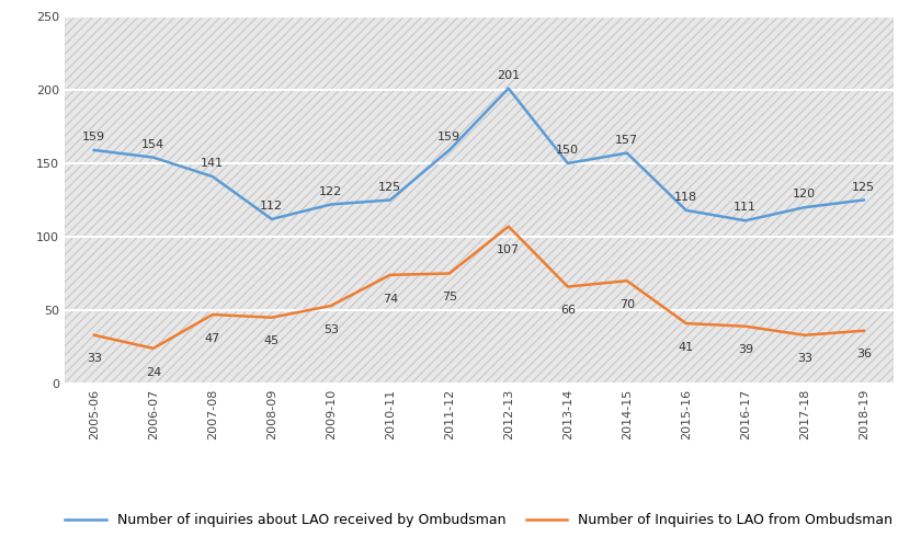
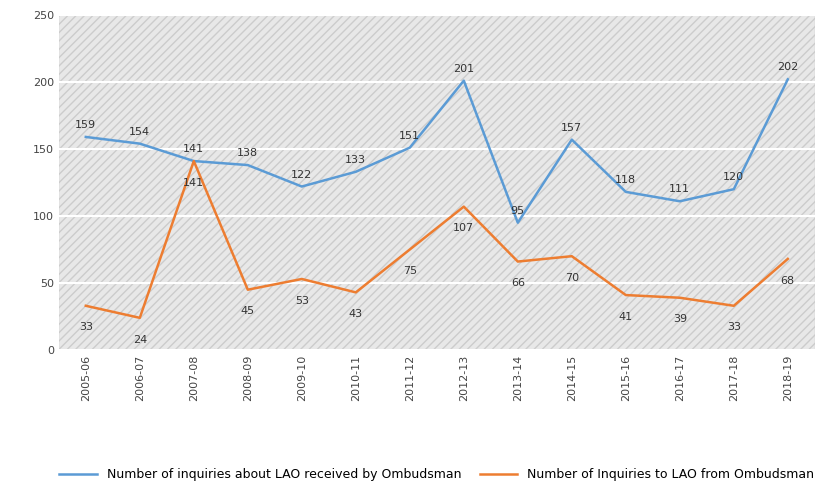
Number of Inquiries to LAO from Ombudsman/2007-08: 47 -> 141
Number of inquiries about LAO received by Ombudsman/2008-09: 112 -> 138
Number of inquiries about LAO received by Ombudsman/2010-11: 125 -> 133
Number of Inquiries to LAO from Ombudsman/2010-11: 74 -> 43
Number of inquiries about LAO received by Ombudsman/2011-12: 159 -> 151
Number of inquiries about LAO received by Ombudsman/2013-14: 150 -> 95
Number of inquiries about LAO received by Ombudsman/2018-19: 125 -> 202
Number of Inquiries to LAO from Ombudsman/2018-19: 36 -> 68
